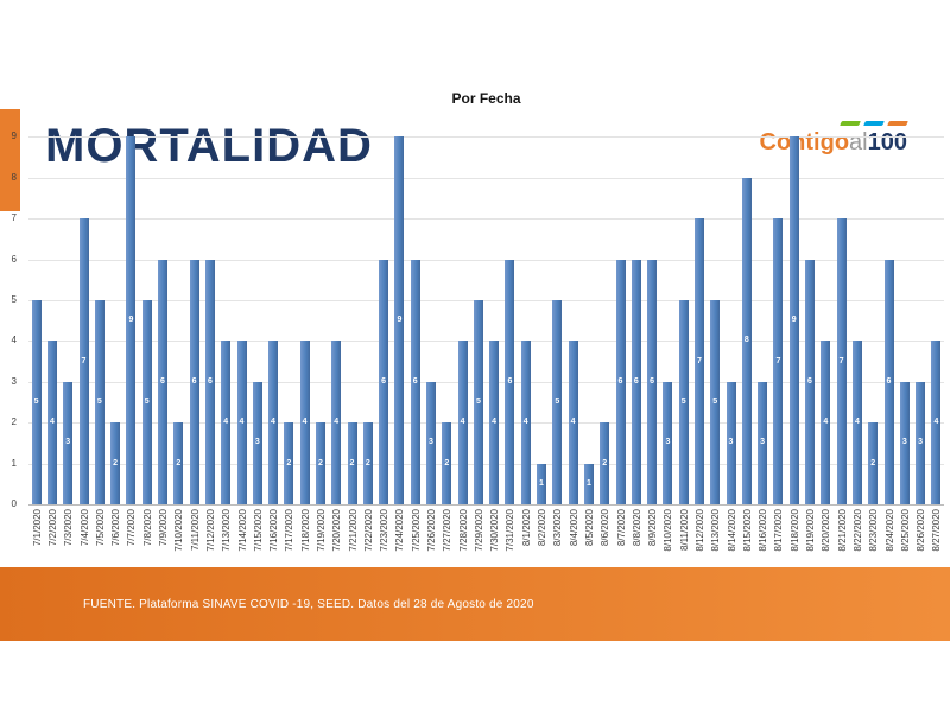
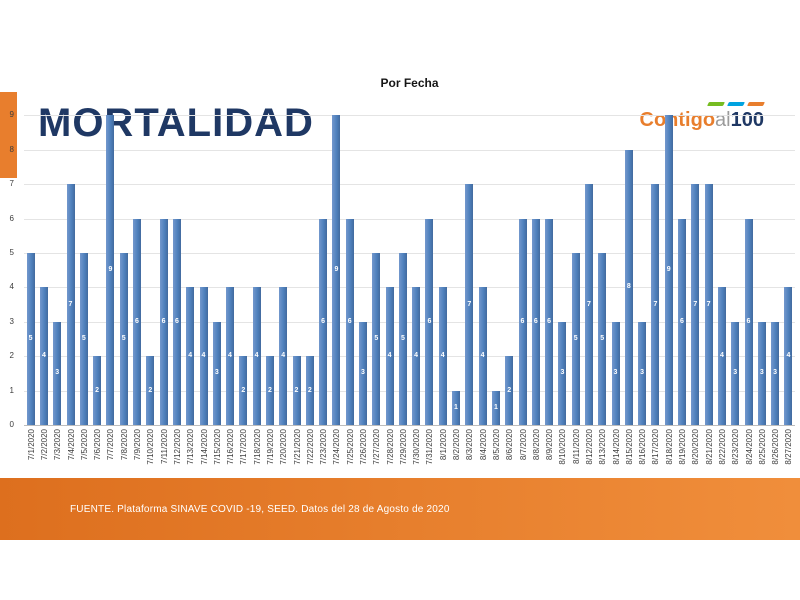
7/27/2020: 2 -> 5
8/3/2020: 5 -> 7
8/20/2020: 4 -> 7
8/23/2020: 2 -> 3
